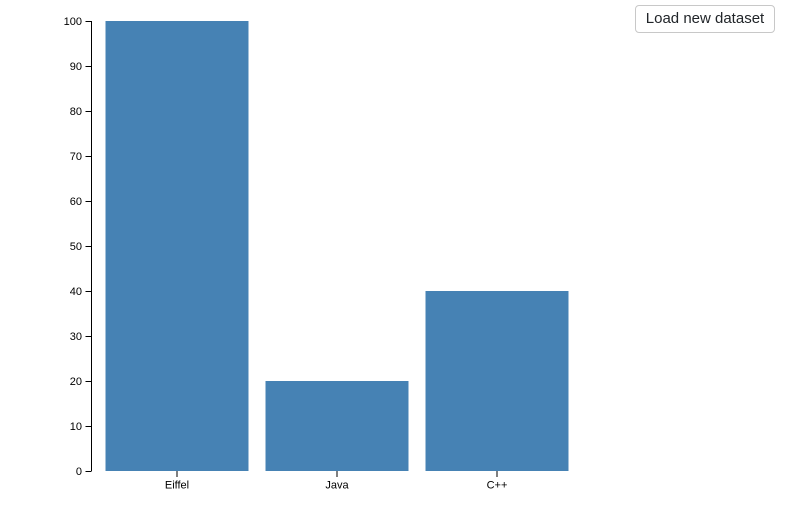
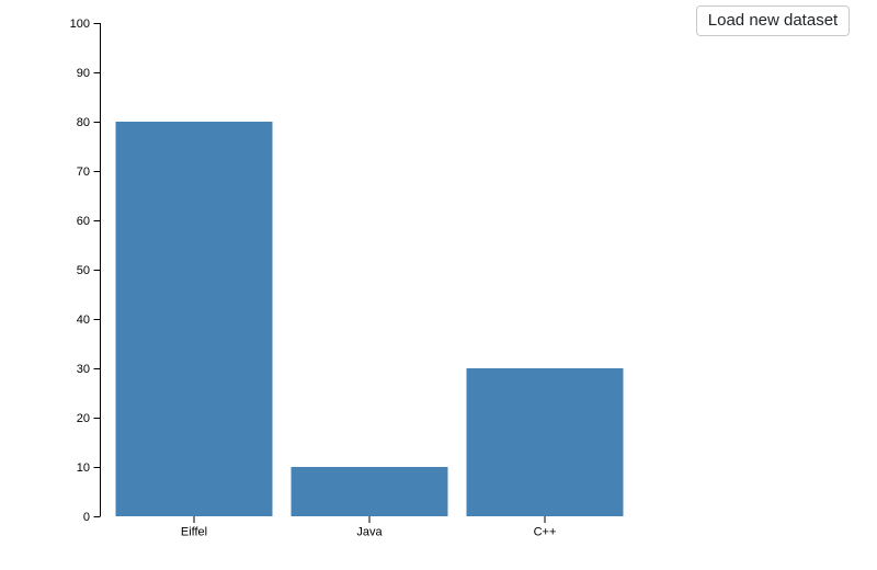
Eiffel: 100 -> 80
Java: 20 -> 10
C++: 40 -> 30
